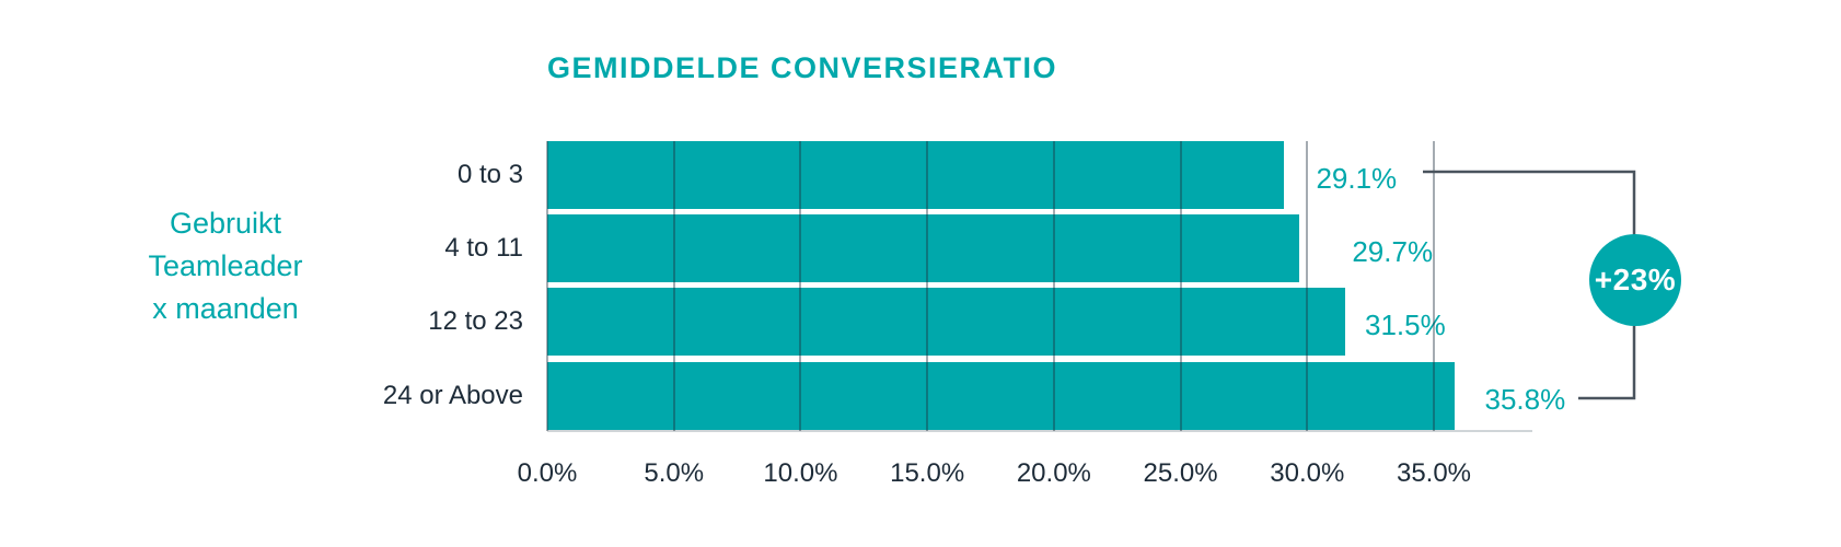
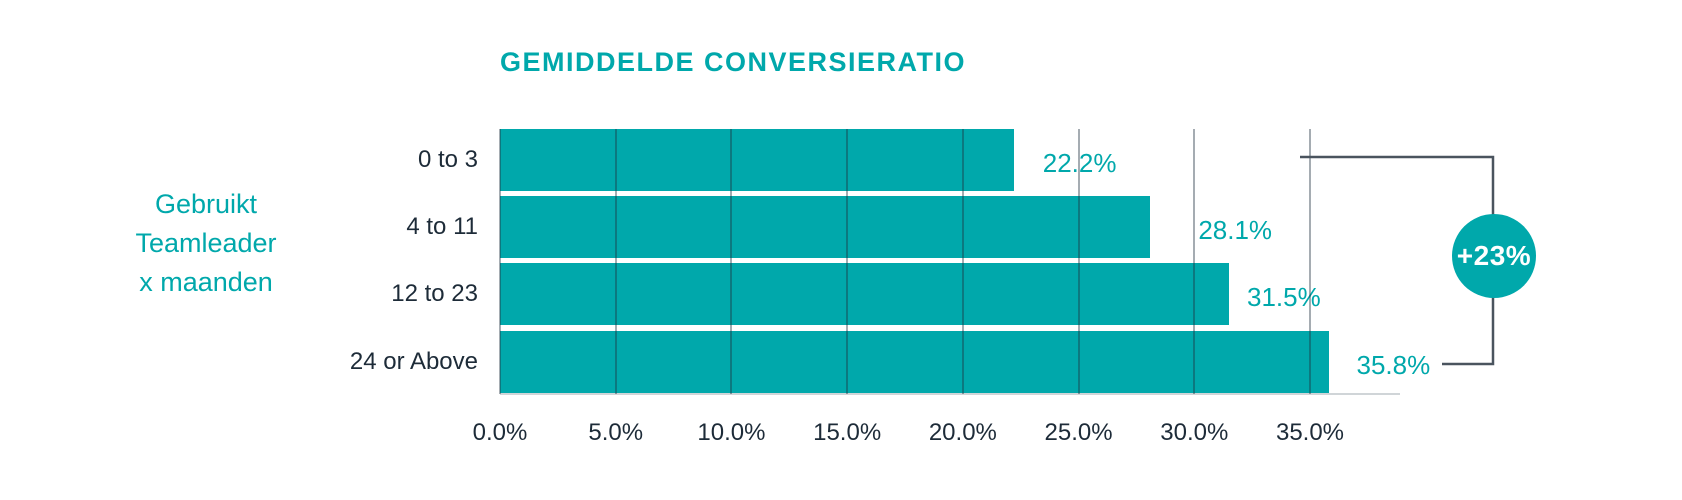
0 to 3: 29.1% -> 22.2%
4 to 11: 29.7% -> 28.1%
